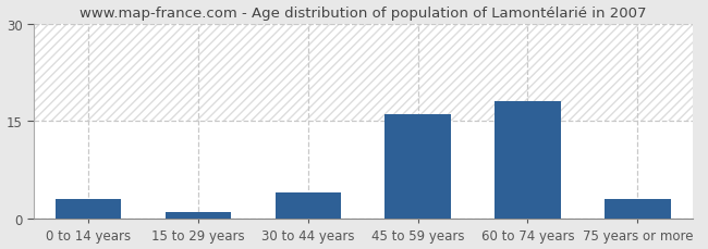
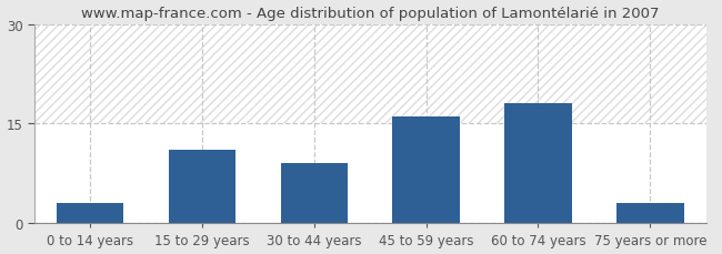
15 to 29 years: 1 -> 11
30 to 44 years: 4 -> 9
